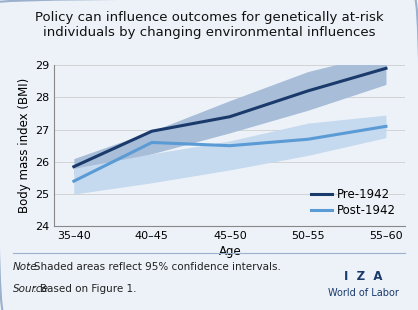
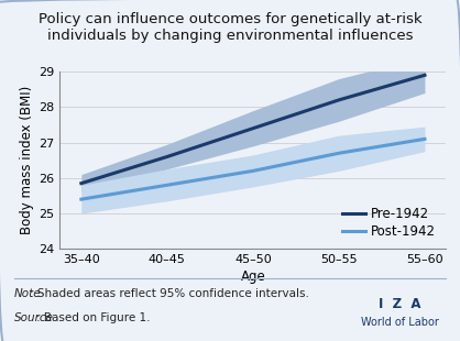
Pre-1942/40–45: 26.95 -> 26.60
Post-1942/40–45: 26.6 -> 25.8
Post-1942/45–50: 26.5 -> 26.2
